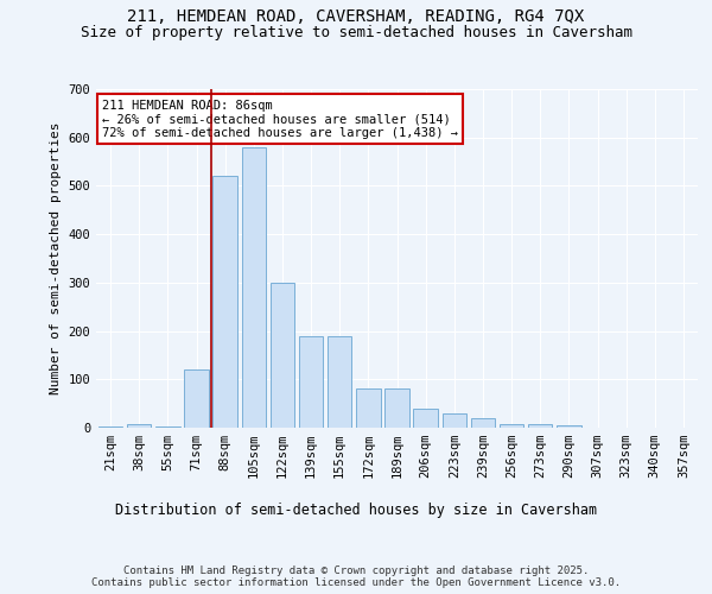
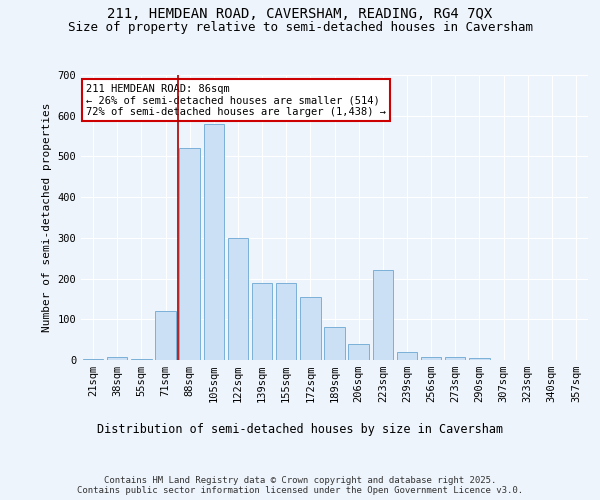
172sqm: 80 -> 155
223sqm: 30 -> 220
